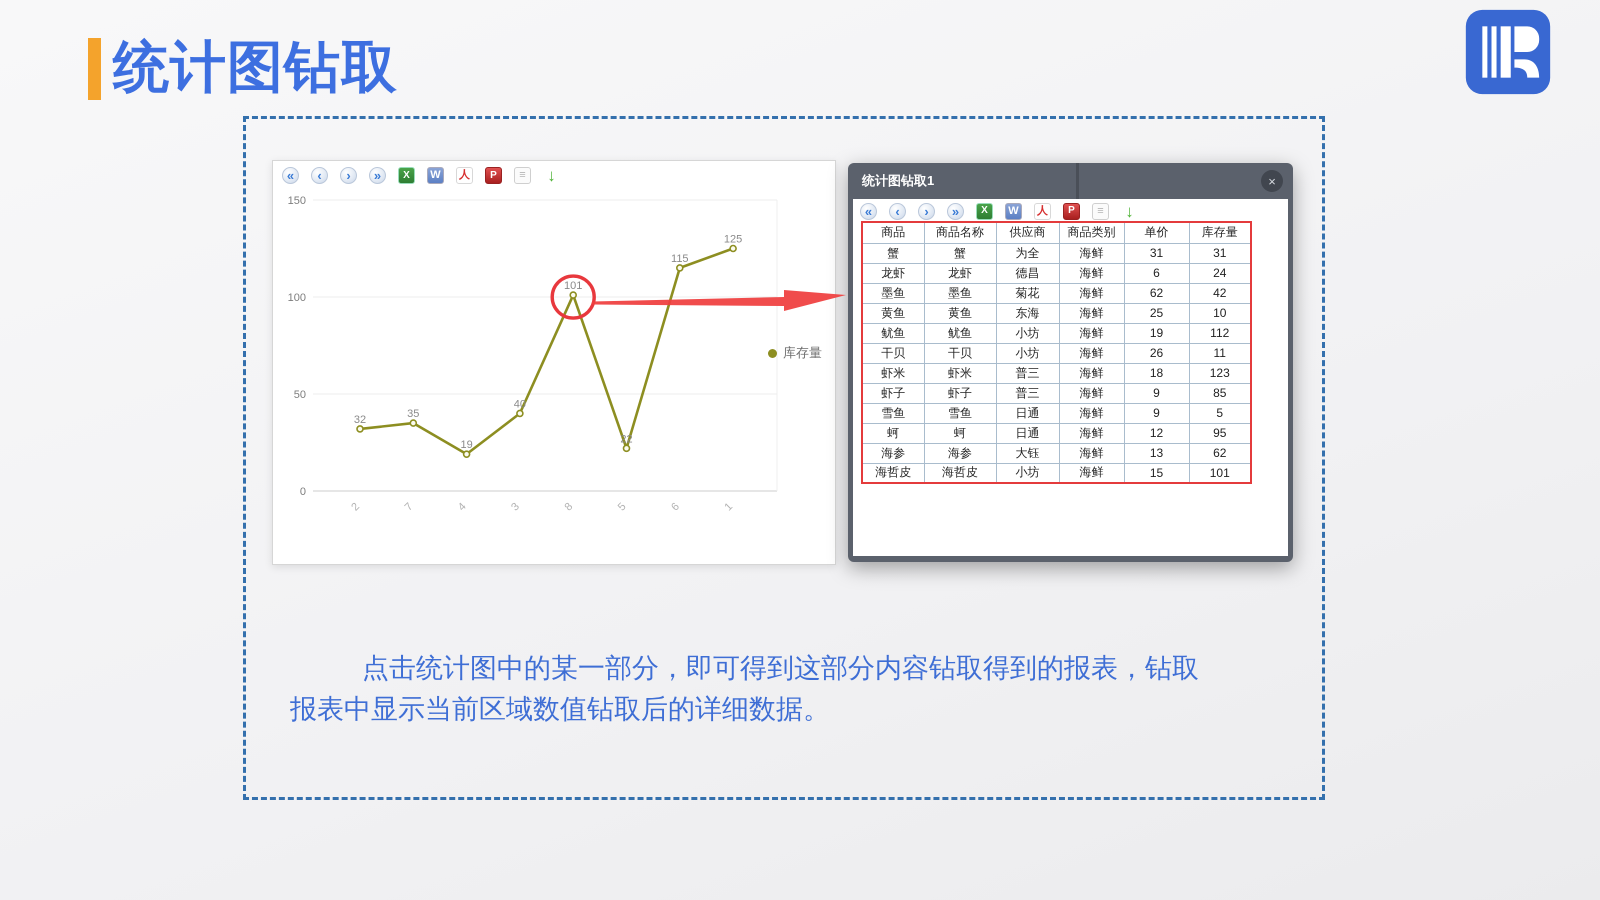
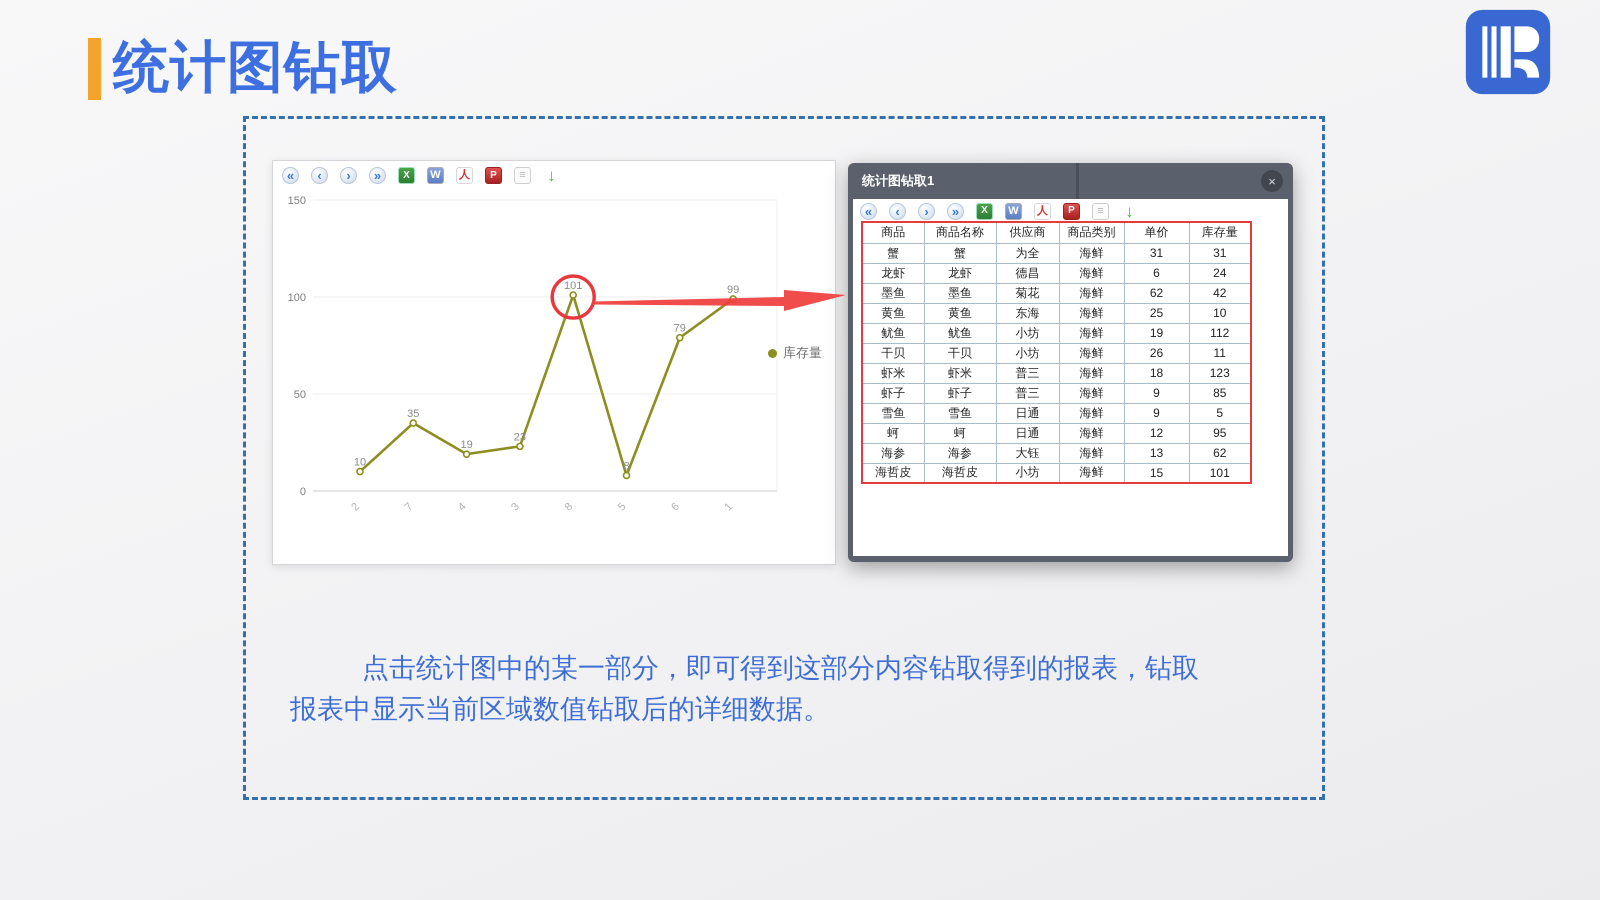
2: 32 -> 10
3: 40 -> 23
5: 22 -> 8
6: 115 -> 79
1: 125 -> 99
